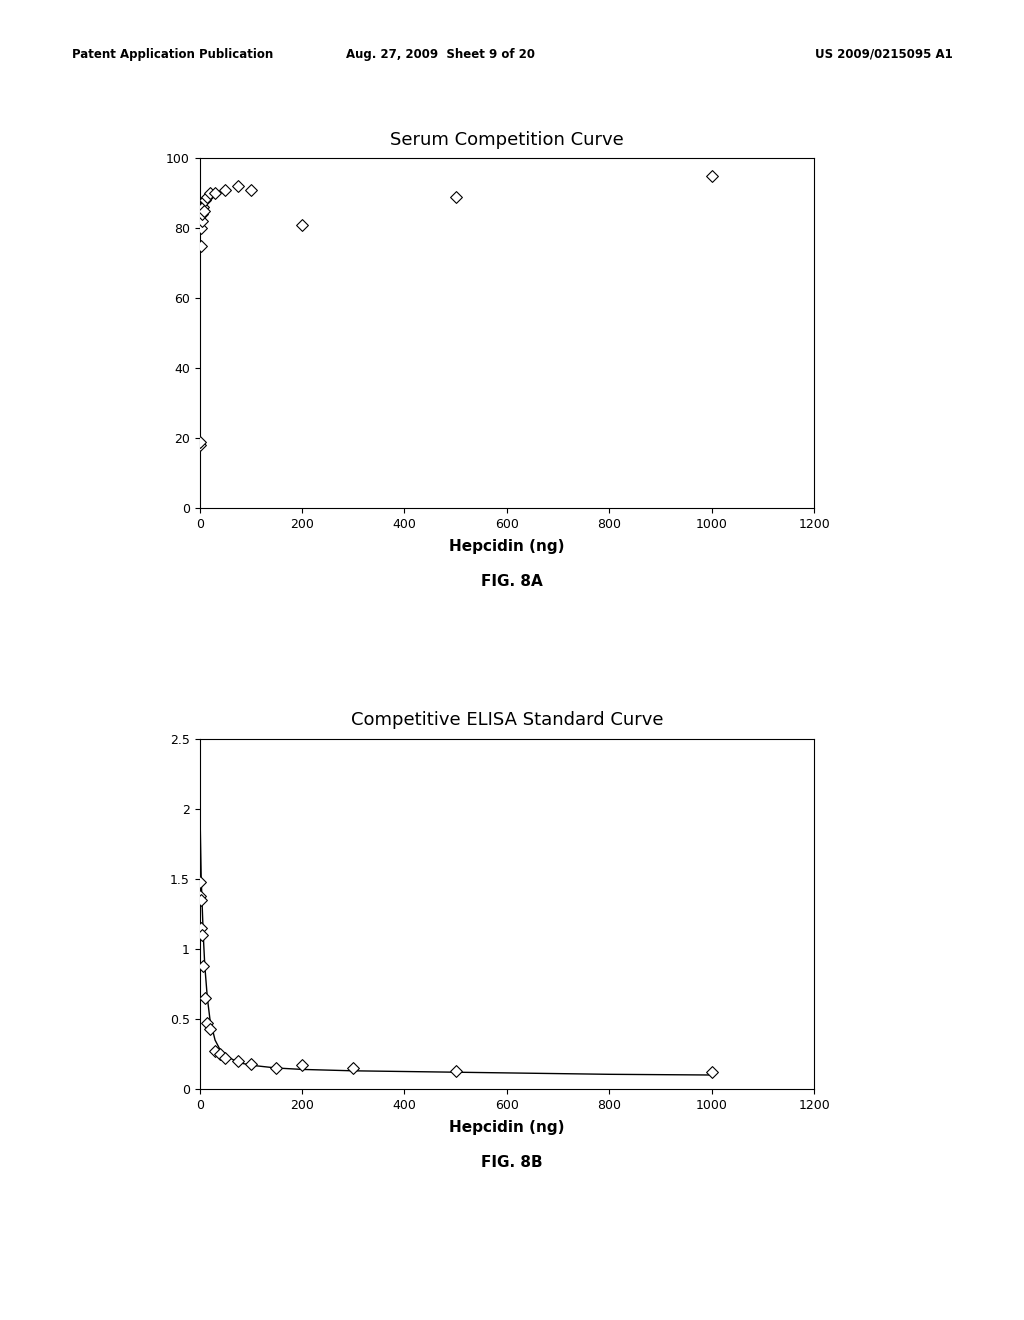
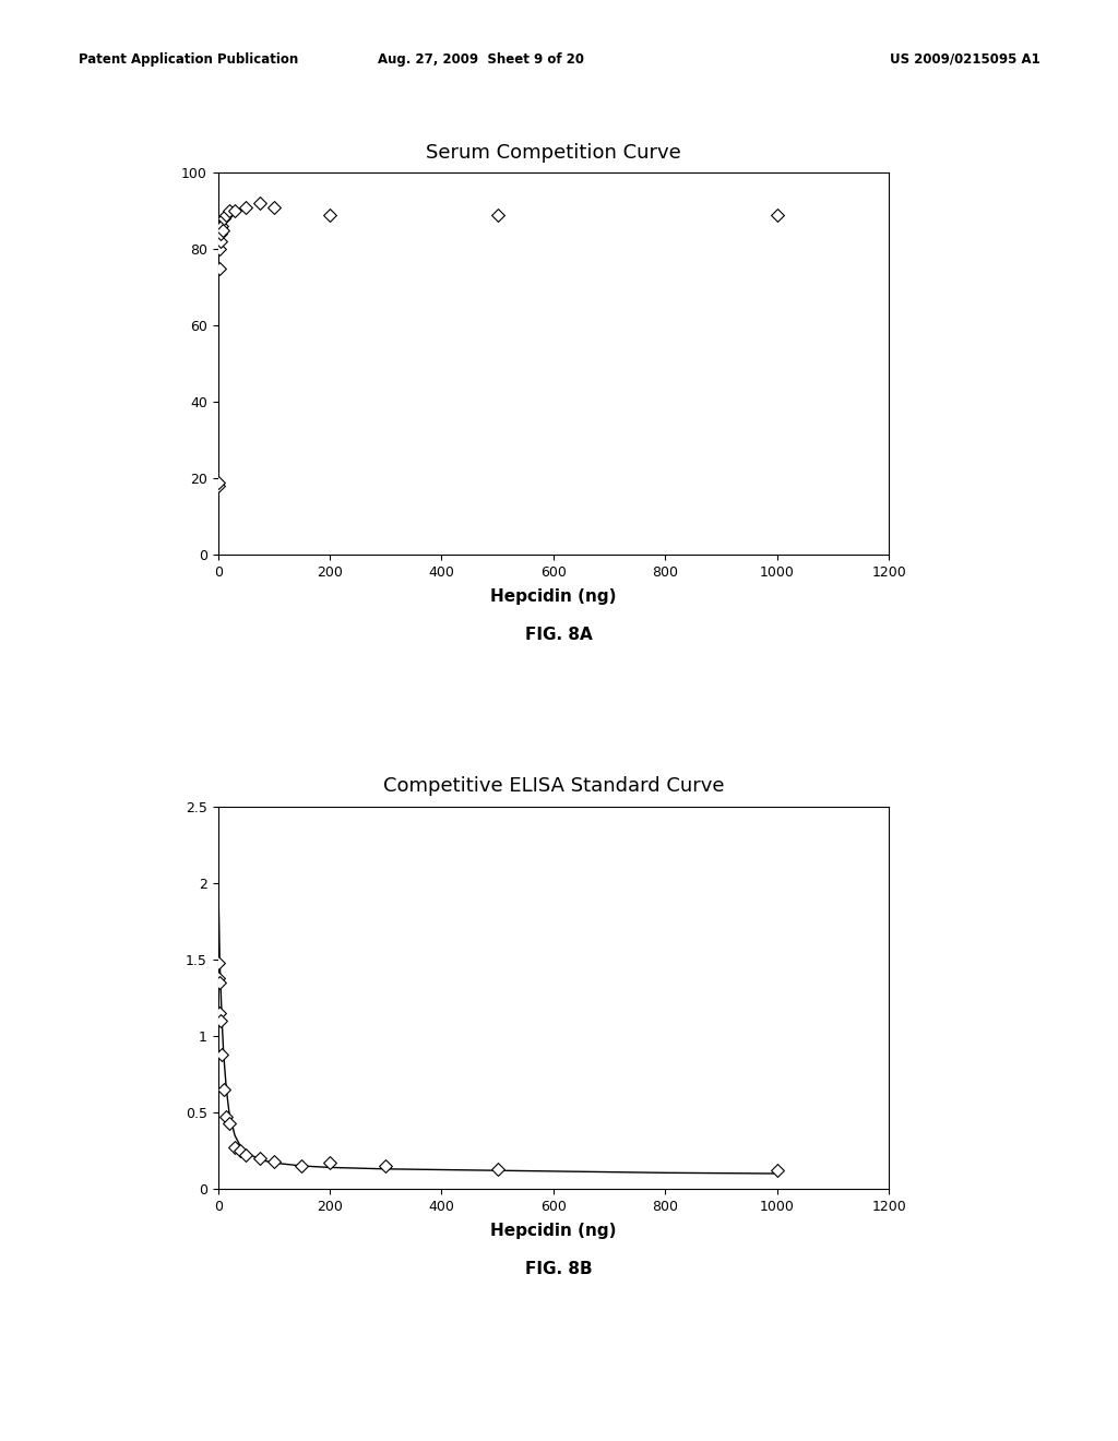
Serum Competition Curve/200: 81 -> 89
Serum Competition Curve/1000: 95 -> 89
